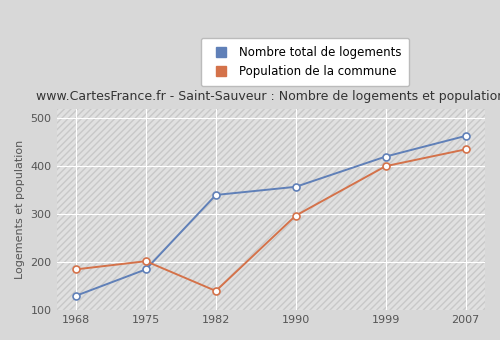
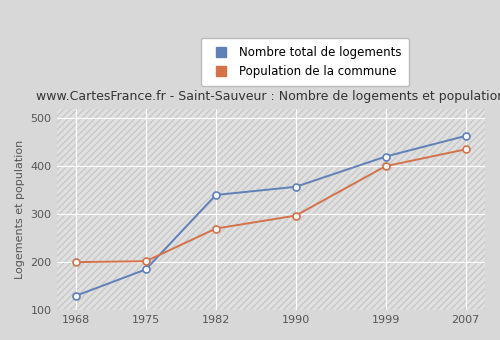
Population de la commune/1968: 185 -> 200
Population de la commune/1982: 140 -> 270
